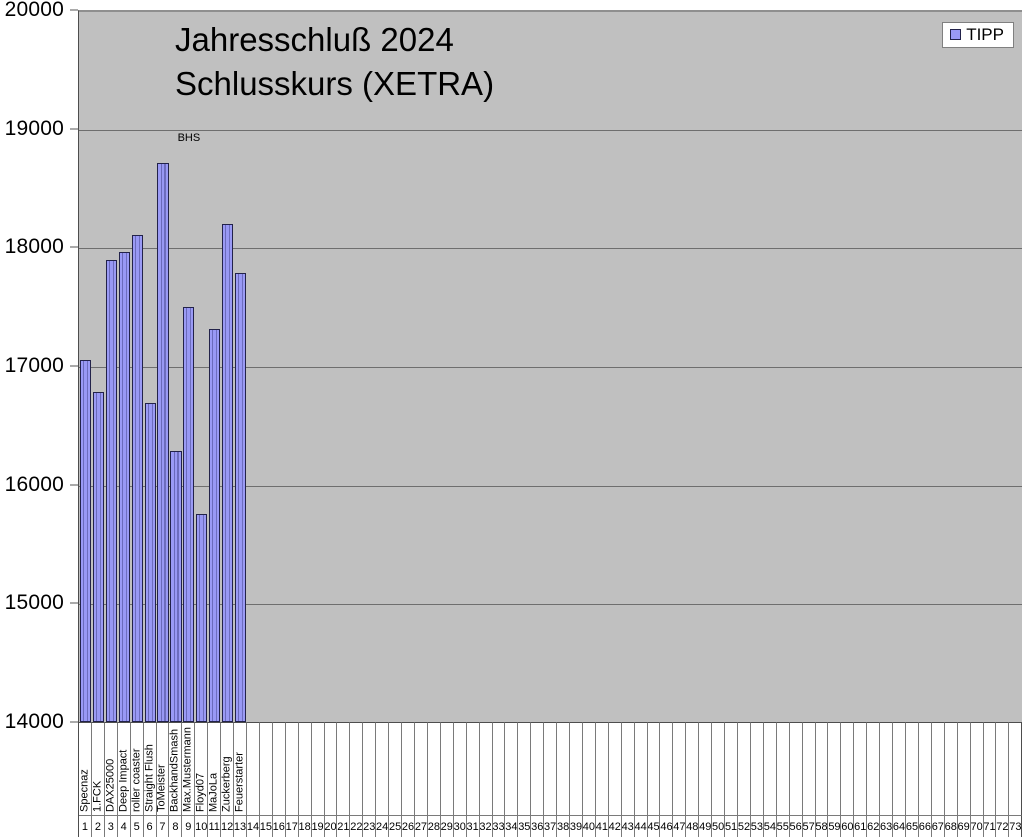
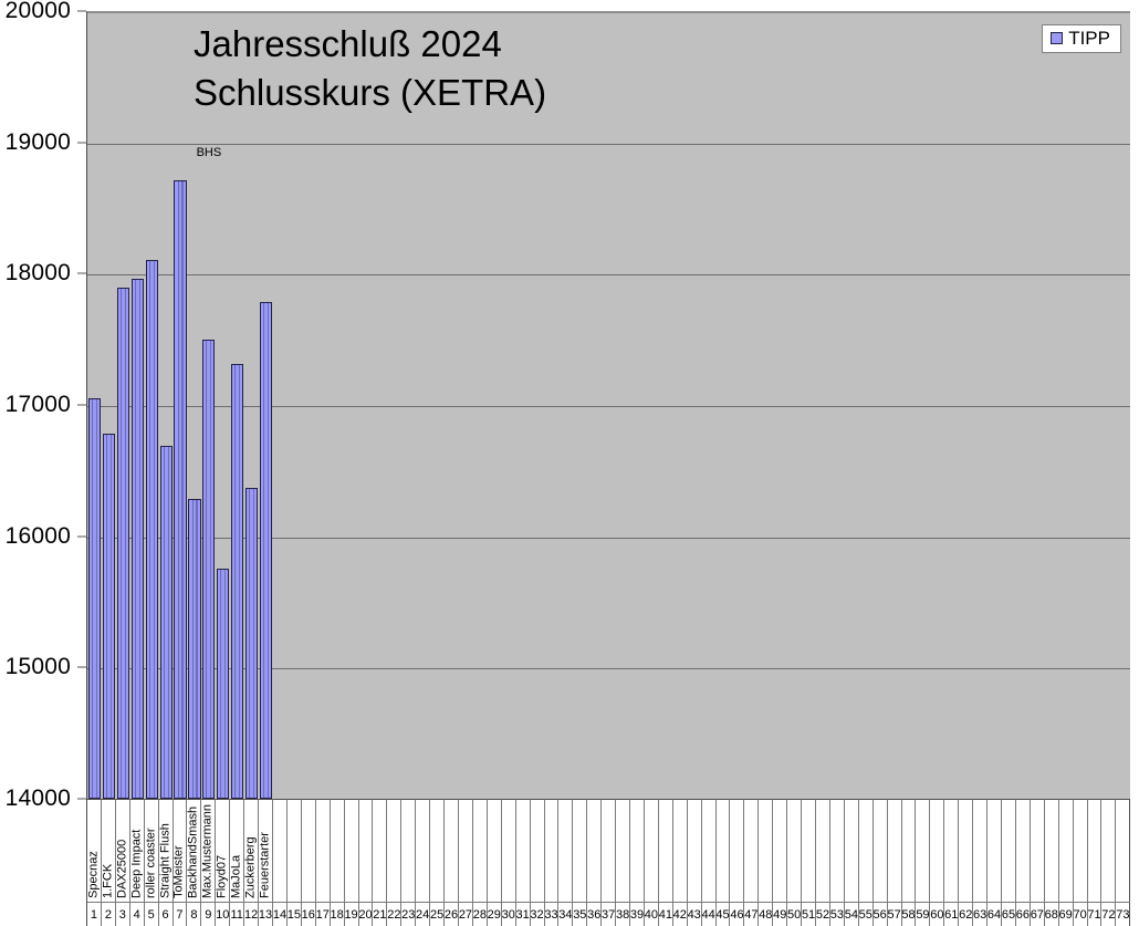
Zuckerberg: 18200 -> 16370
